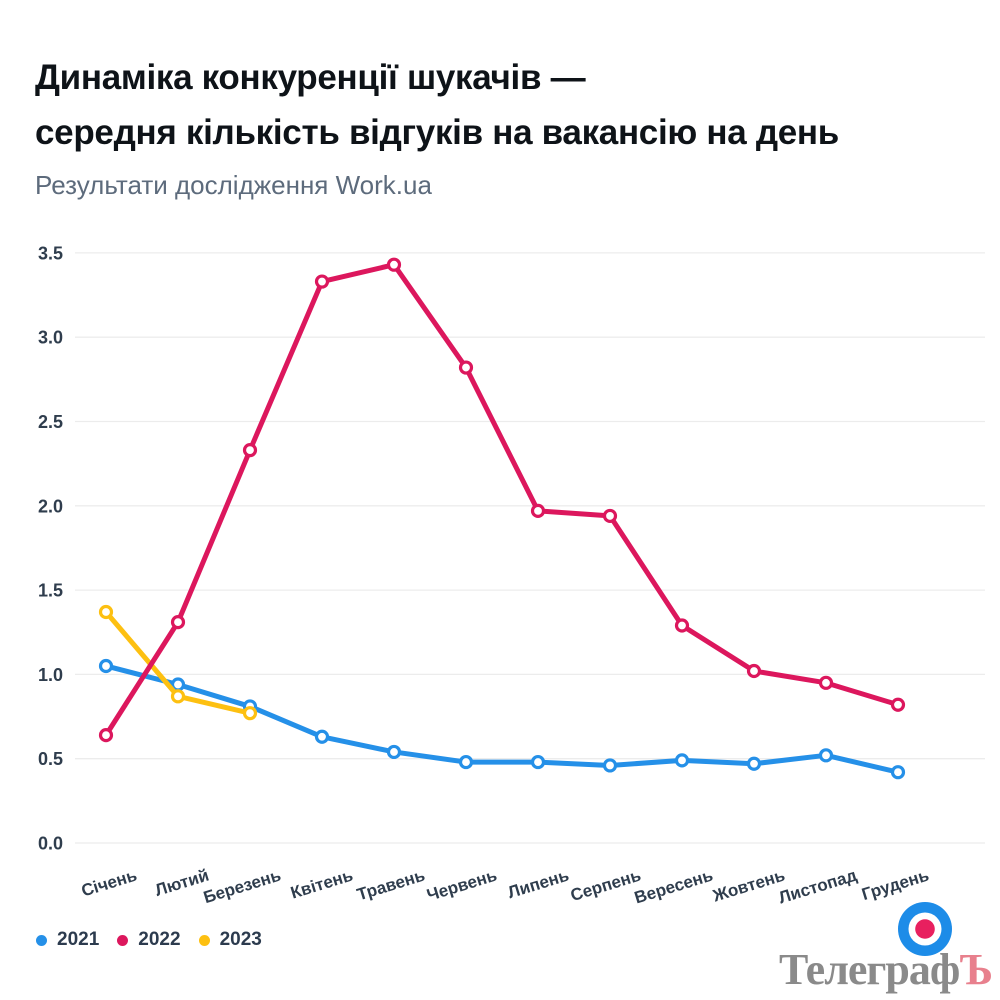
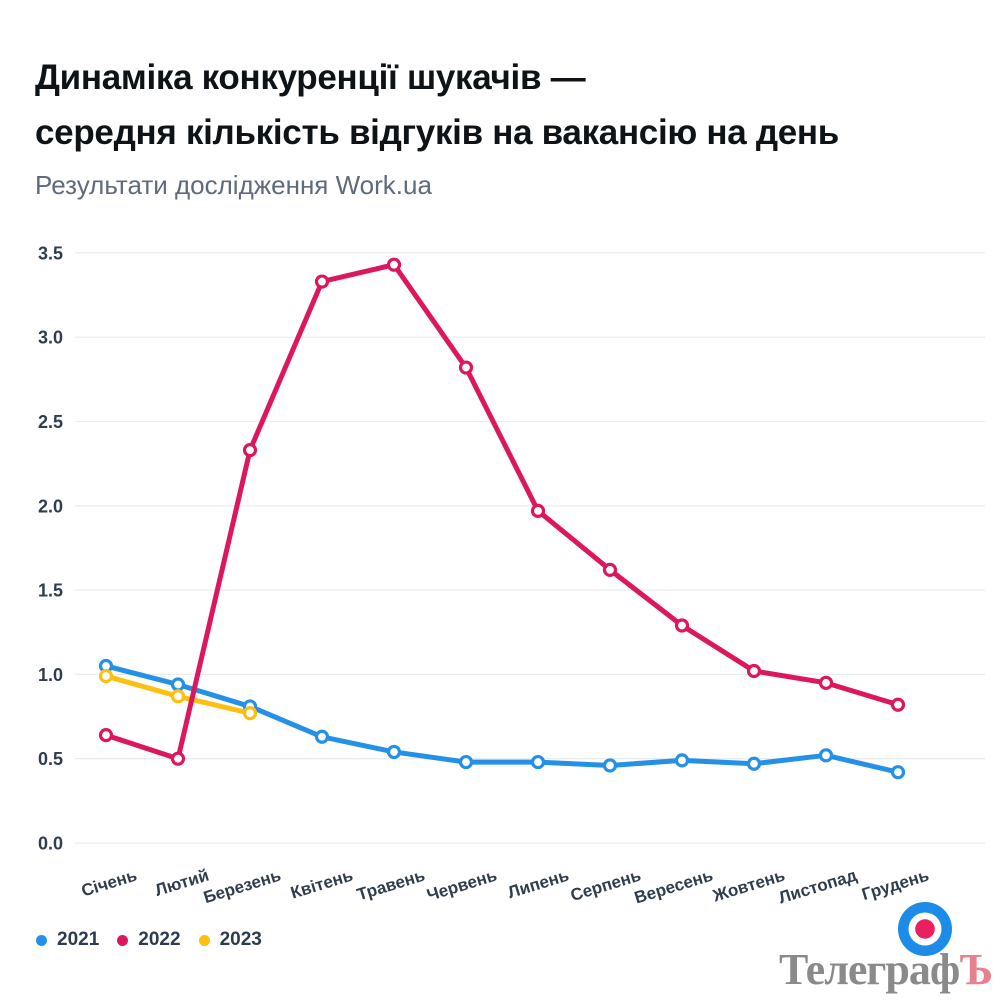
2023/Січень: 1.37 -> 0.99
2022/Лютий: 1.31 -> 0.50
2022/Серпень: 1.94 -> 1.62
